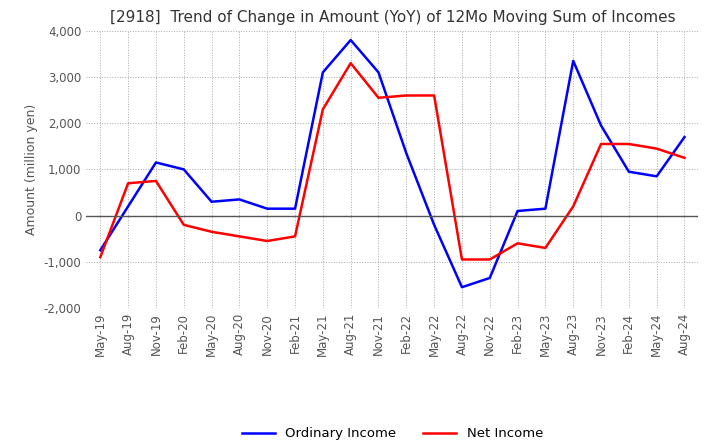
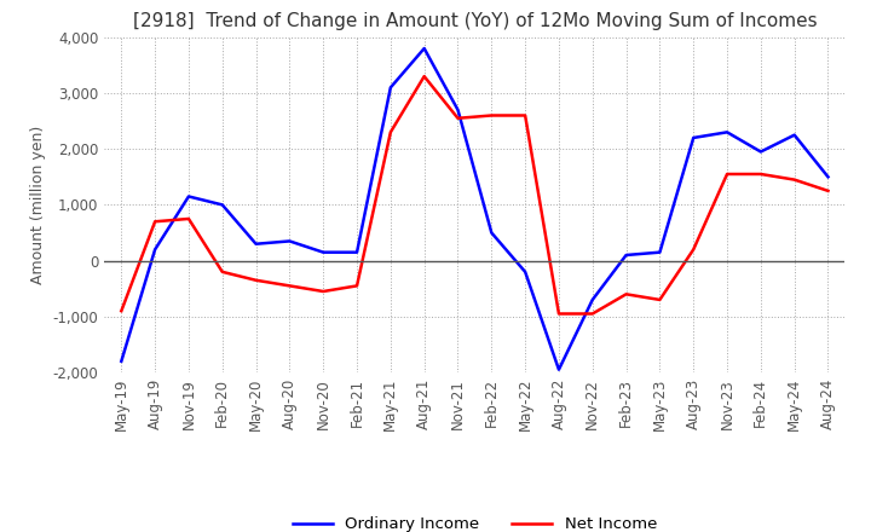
Ordinary Income/May-19: -750 -> -1,800
Ordinary Income/Nov-21: 3,100 -> 2,700
Ordinary Income/Feb-22: 1,350 -> 500
Ordinary Income/Aug-22: -1,550 -> -1,950
Ordinary Income/Nov-22: -1,350 -> -700
Ordinary Income/Aug-23: 3,350 -> 2,200
Ordinary Income/Nov-23: 1,950 -> 2,300
Ordinary Income/Feb-24: 950 -> 1,950
Ordinary Income/May-24: 850 -> 2,250
Ordinary Income/Aug-24: 1,700 -> 1,500
